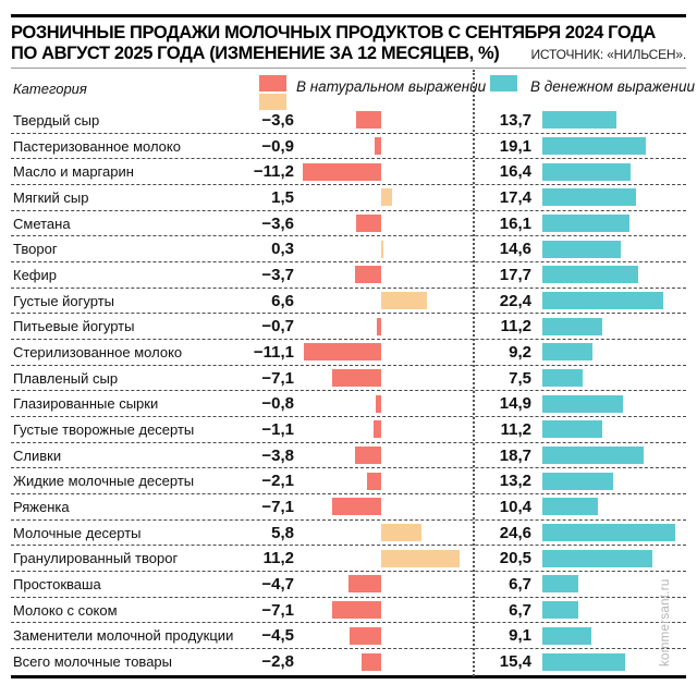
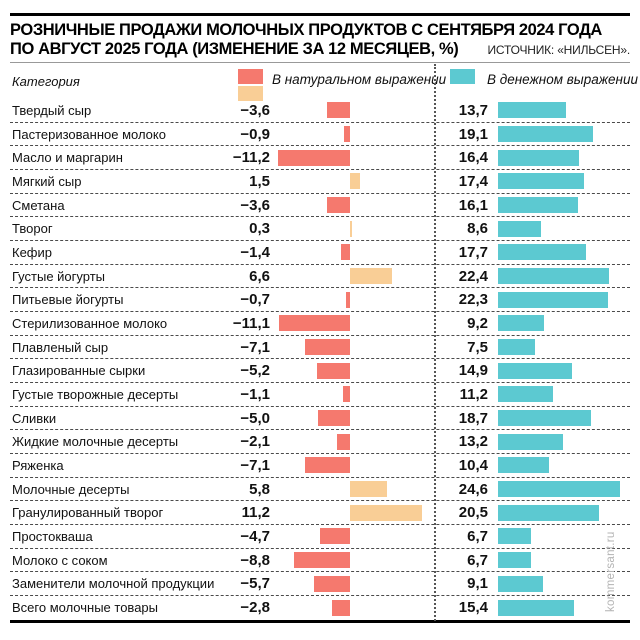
В денежном выражении/Творог: 14,6 -> 8,6
В натуральном выражении/Кефир: −3,7 -> −1,4
В денежном выражении/Питьевые йогурты: 11,2 -> 22,3
В натуральном выражении/Глазированные сырки: −0,8 -> −5,2
В натуральном выражении/Сливки: −3,8 -> −5,0
В натуральном выражении/Молоко с соком: −7,1 -> −8,8
В натуральном выражении/Заменители молочной продукции: −4,5 -> −5,7
